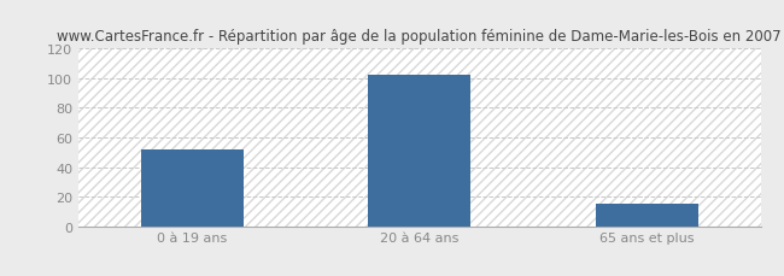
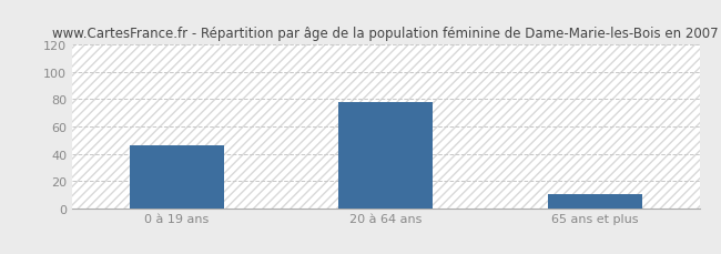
0 à 19 ans: 52 -> 46
20 à 64 ans: 102 -> 78
65 ans et plus: 15 -> 10
